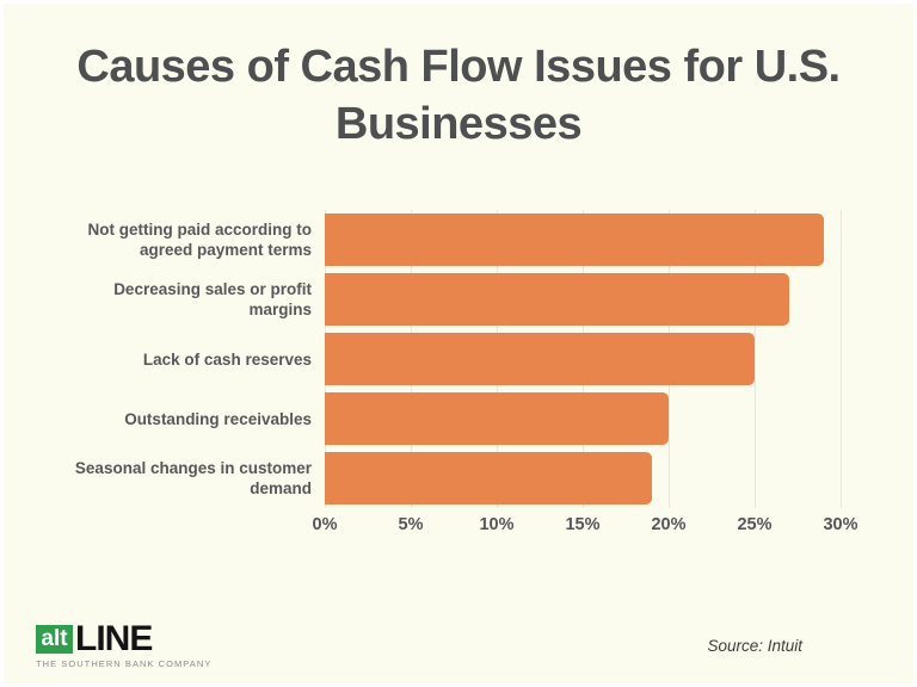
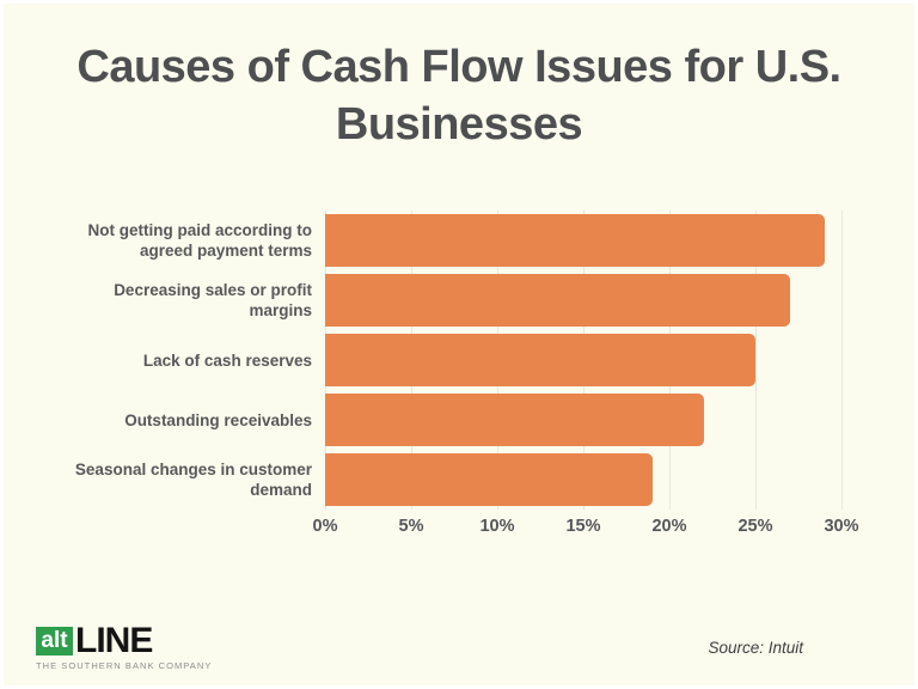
Outstanding receivables: 20% -> 22%
